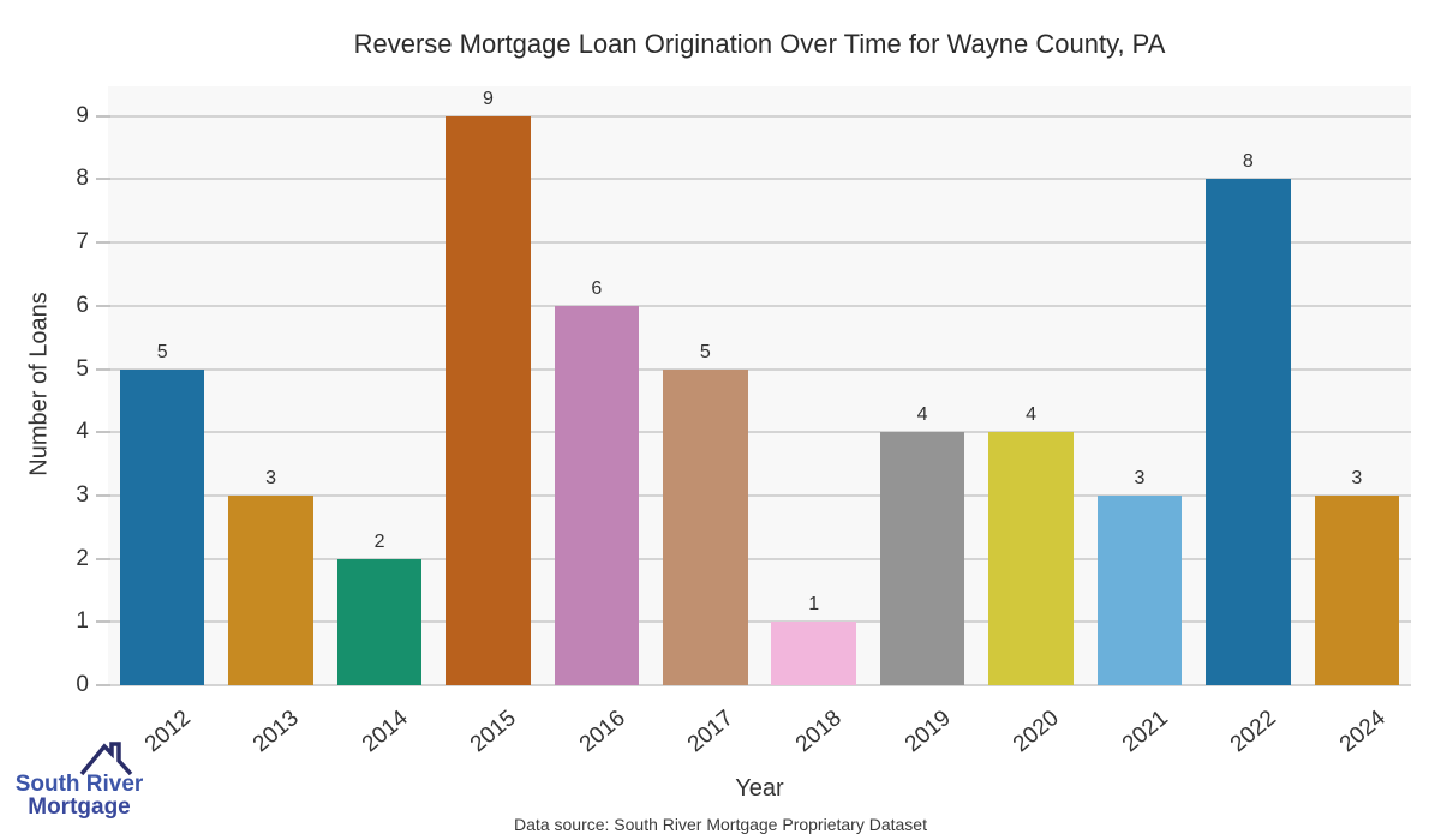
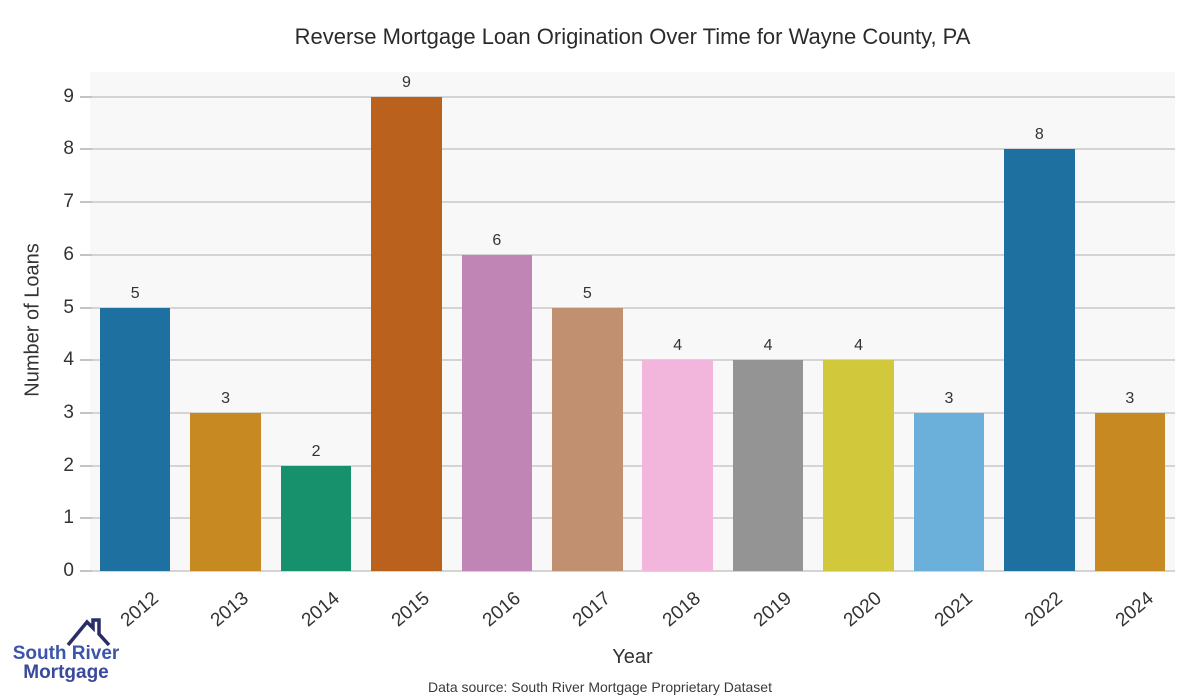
2018: 1 -> 4
